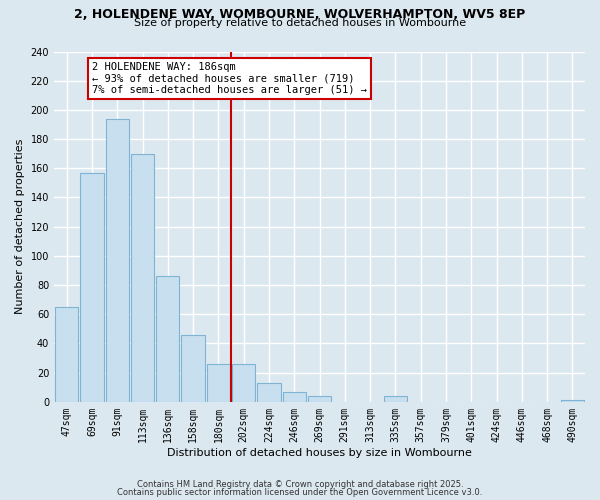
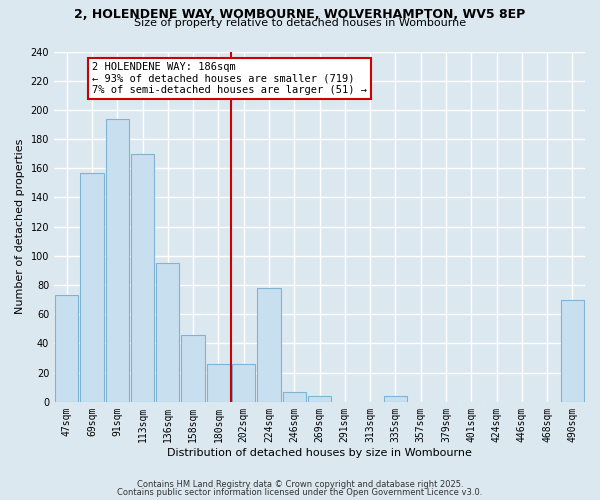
47sqm: 65 -> 73
136sqm: 86 -> 95
224sqm: 13 -> 78
490sqm: 1 -> 70
